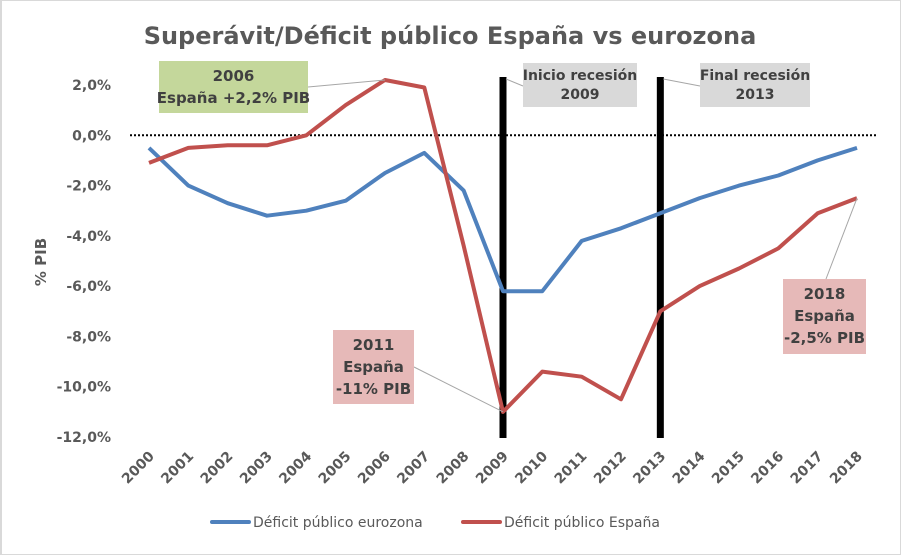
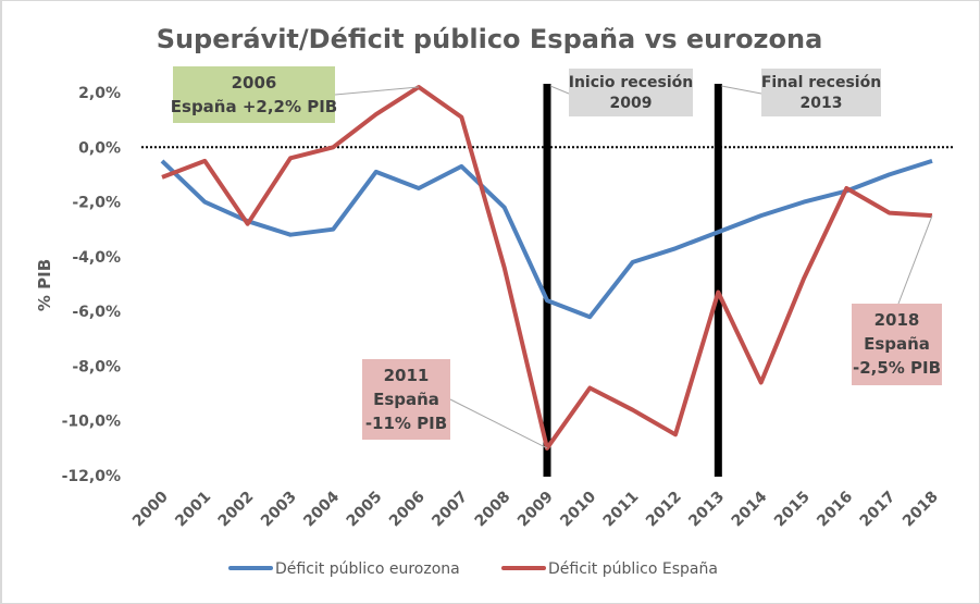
Déficit público España/2002: -0,4% -> -2,8%
Déficit público eurozona/2005: -2,6% -> -0,9%
Déficit público España/2007: 1,9% -> 1,1%
Déficit público eurozona/2009: -6,2% -> -5,6%
Déficit público España/2010: -9,4% -> -8,8%
Déficit público España/2013: -7,0% -> -5,3%
Déficit público España/2014: -6,0% -> -8,6%
Déficit público España/2015: -5,3% -> -4,8%
Déficit público España/2016: -4,5% -> -1,5%
Déficit público España/2017: -3,1% -> -2,4%
